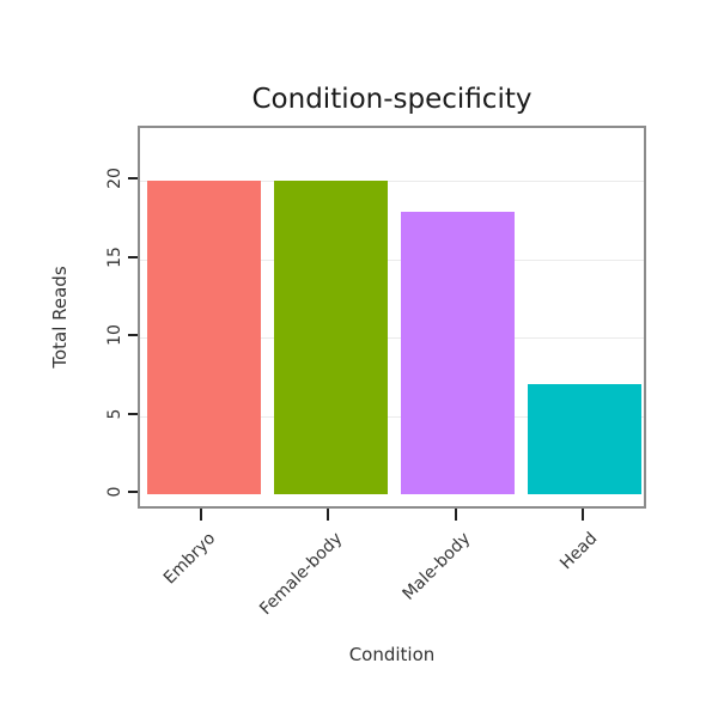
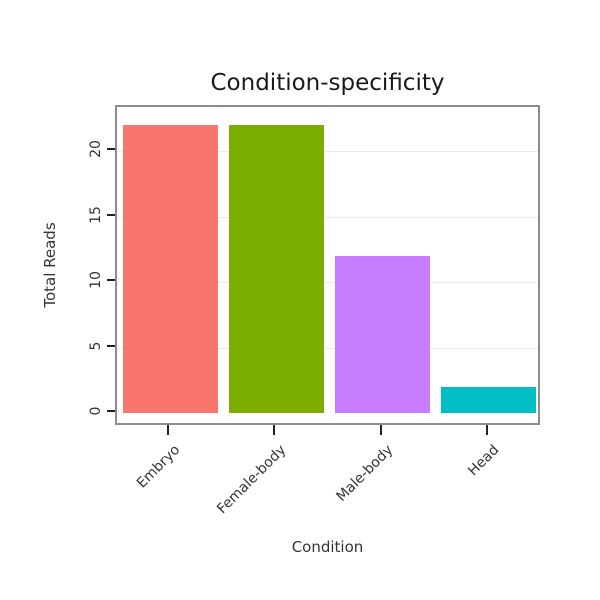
Embryo: 20 -> 22
Female-body: 20 -> 22
Male-body: 18 -> 12
Head: 7 -> 2
